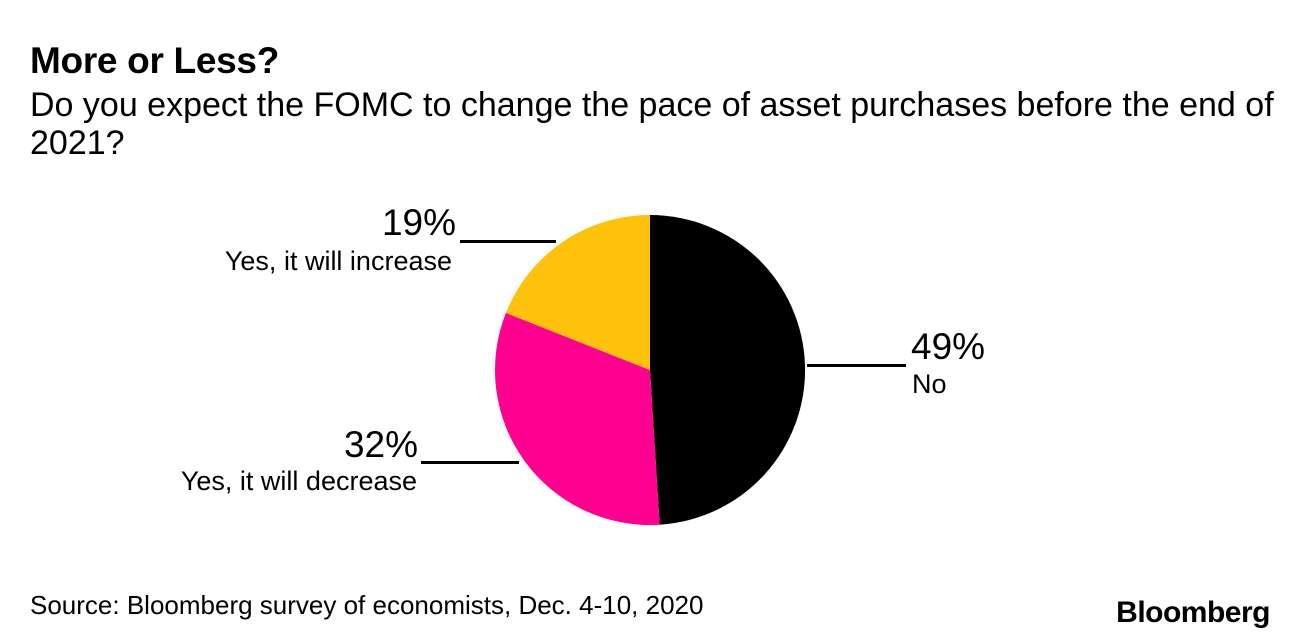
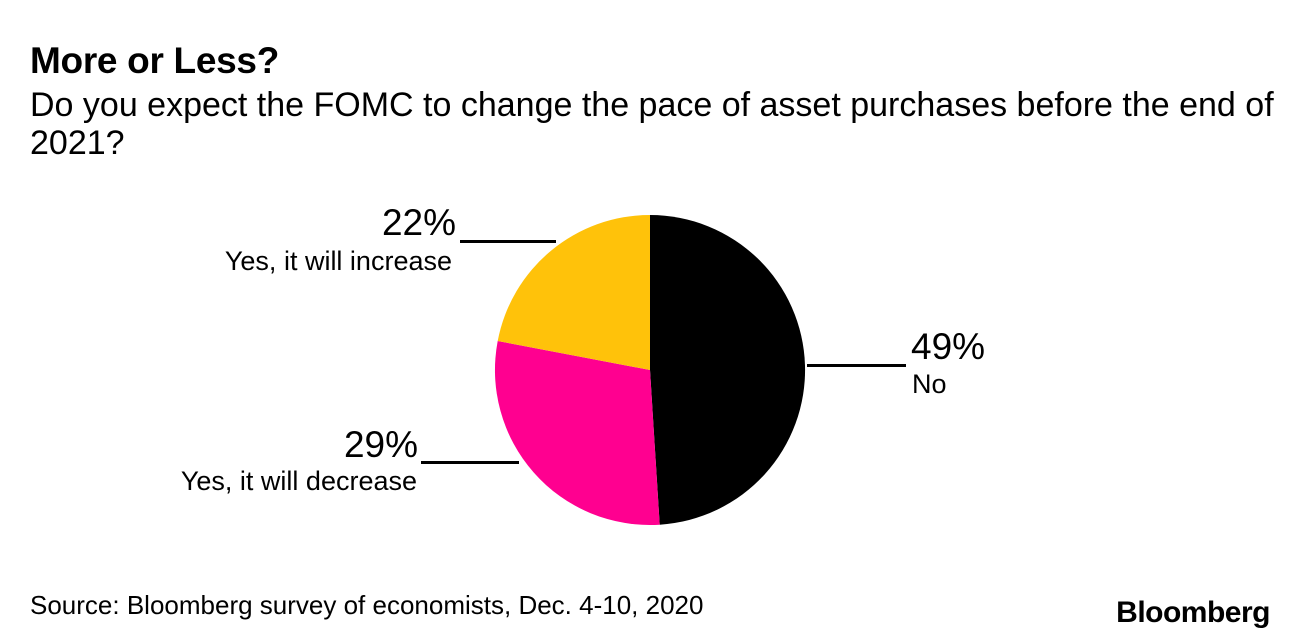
Yes, it will decrease: 32% -> 29%
Yes, it will increase: 19% -> 22%
